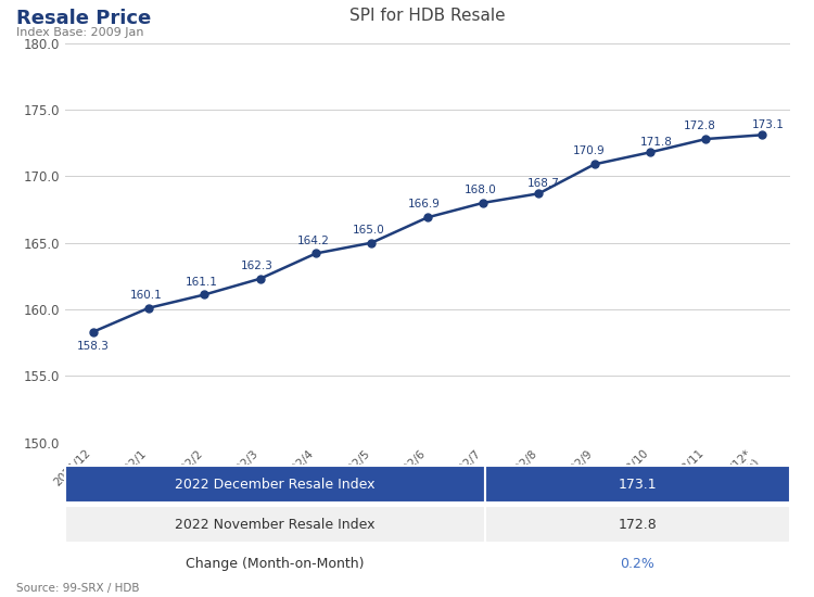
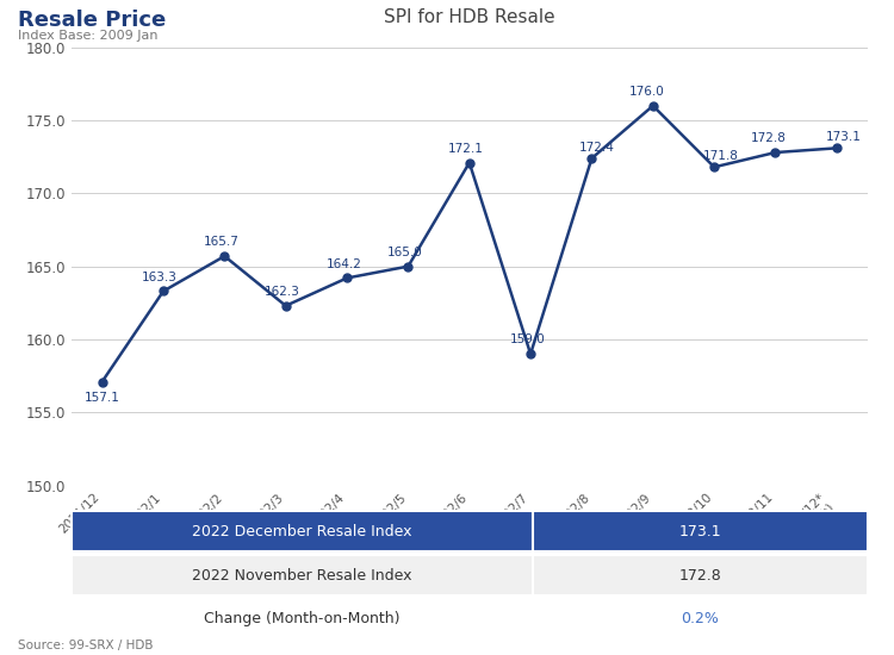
2021/12: 158.3 -> 157.1
2022/1: 160.1 -> 163.3
2022/2: 161.1 -> 165.7
2022/6: 166.9 -> 172.1
2022/7: 168.0 -> 159.0
2022/8: 168.7 -> 172.4
2022/9: 170.9 -> 176.0
